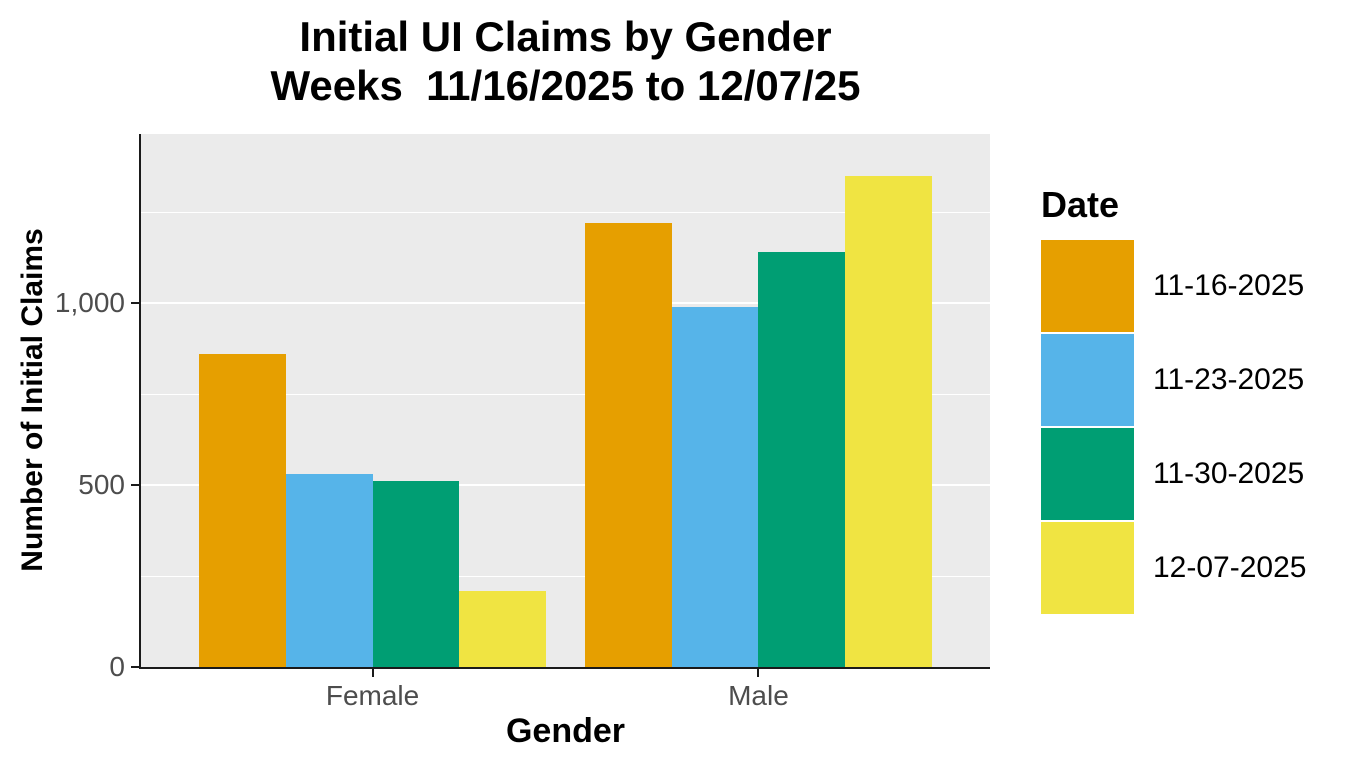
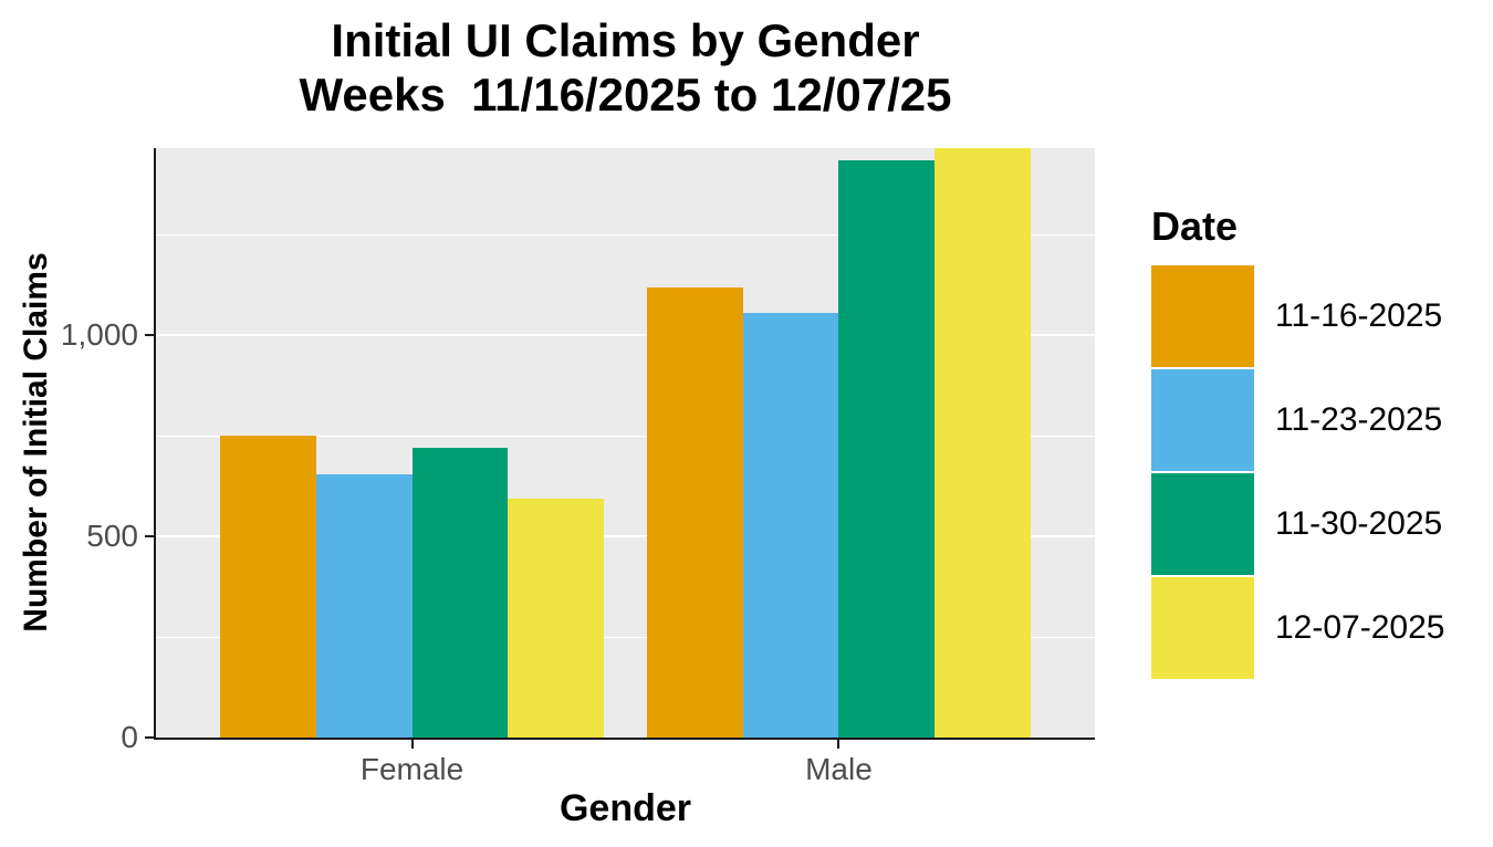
11-16-2025/Female: 860 -> 750
11-23-2025/Female: 530 -> 660
11-30-2025/Female: 510 -> 720
12-07-2025/Female: 210 -> 600
11-16-2025/Male: 1220 -> 1120
11-23-2025/Male: 990 -> 1060
11-30-2025/Male: 1140 -> 1440
12-07-2025/Male: 1350 -> 1460
